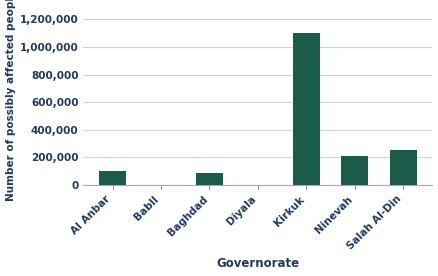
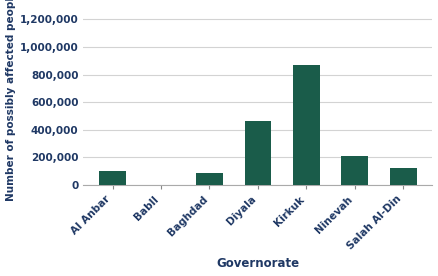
Diyala: 0 -> 460,000
Kirkuk: 1,100,000 -> 870,000
Salah Al-Din: 250,000 -> 120,000
